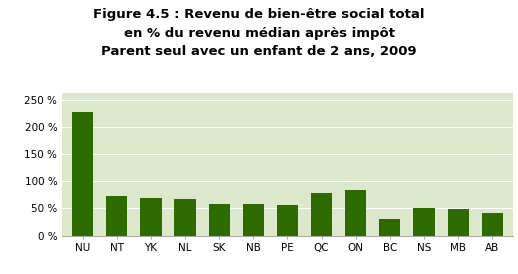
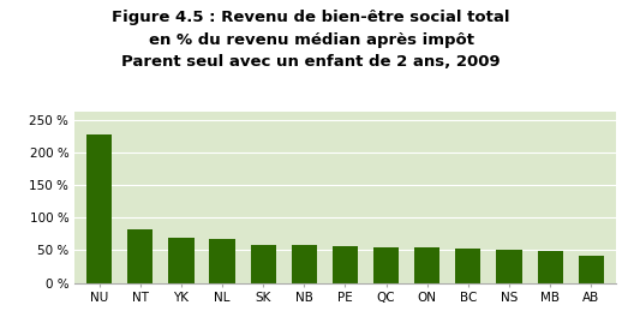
NT: 72 % -> 82 %
QC: 78 % -> 55 %
ON: 84 % -> 54 %
BC: 30 % -> 52 %
